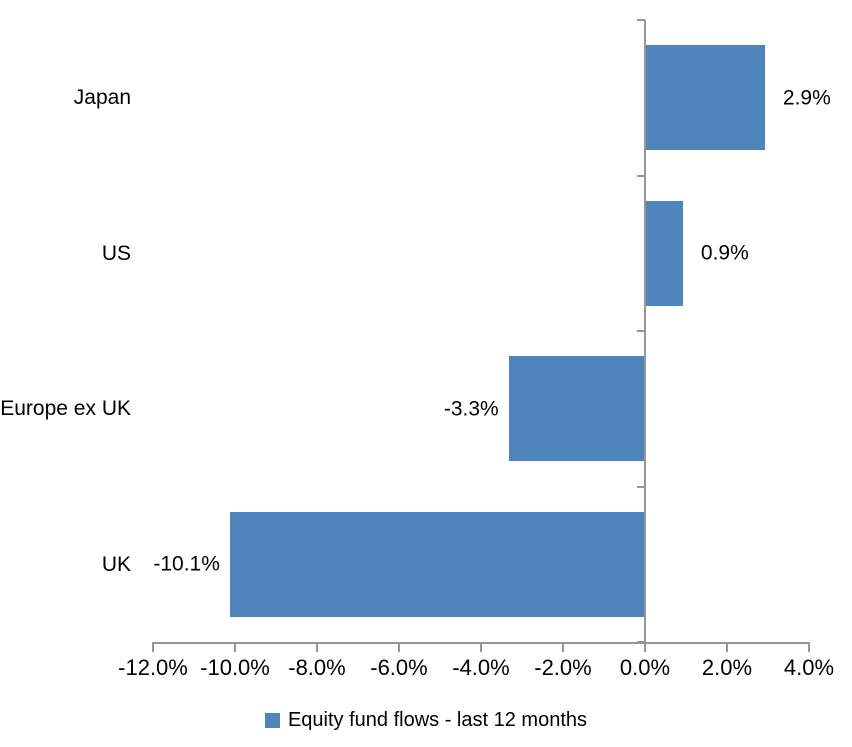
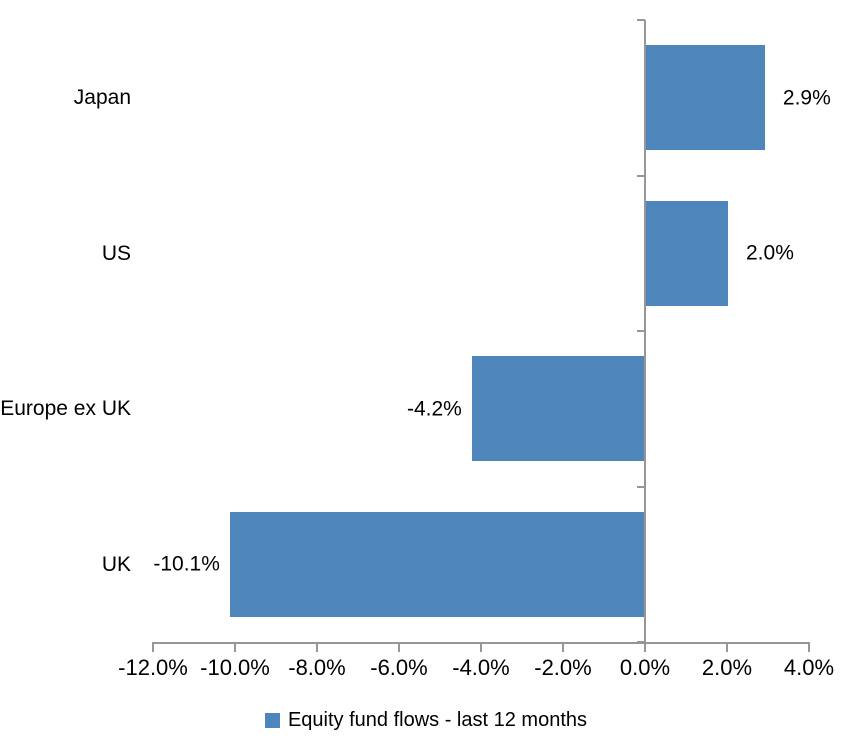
US: 0.9% -> 2.0%
Europe ex UK: -3.3% -> -4.2%
